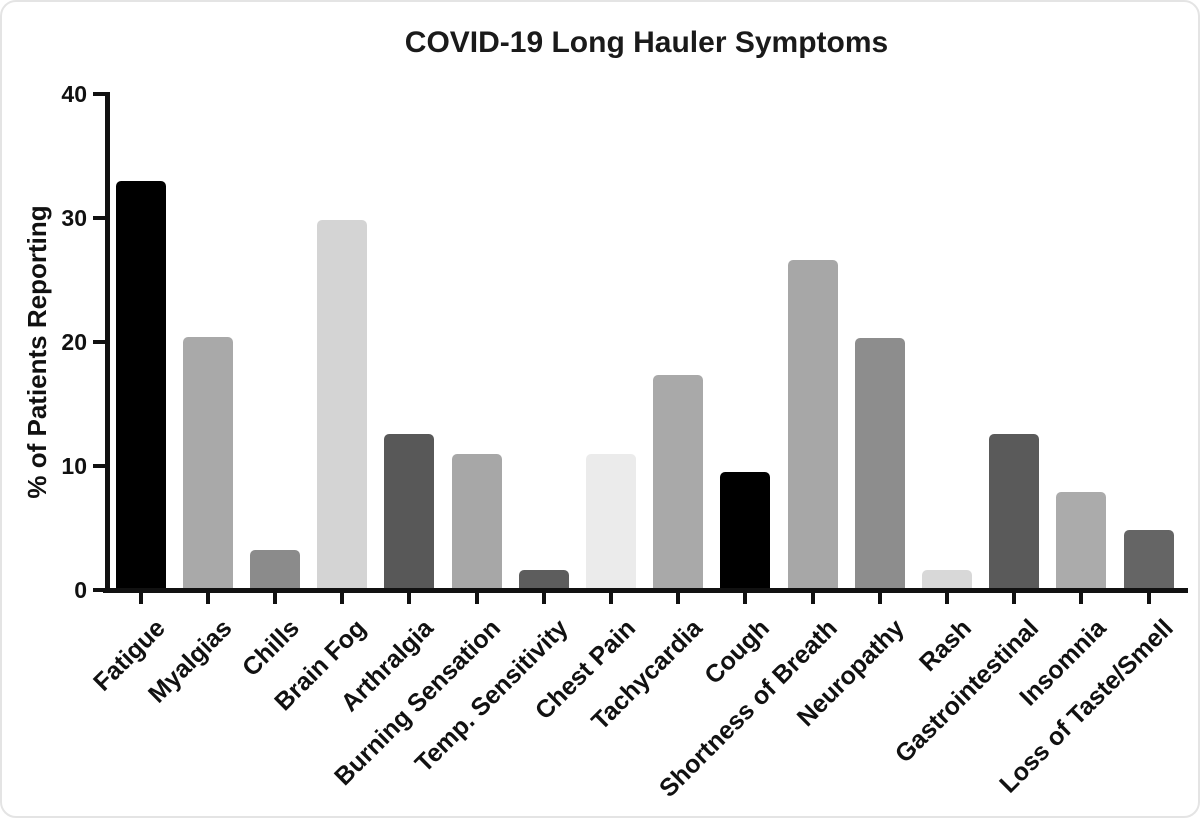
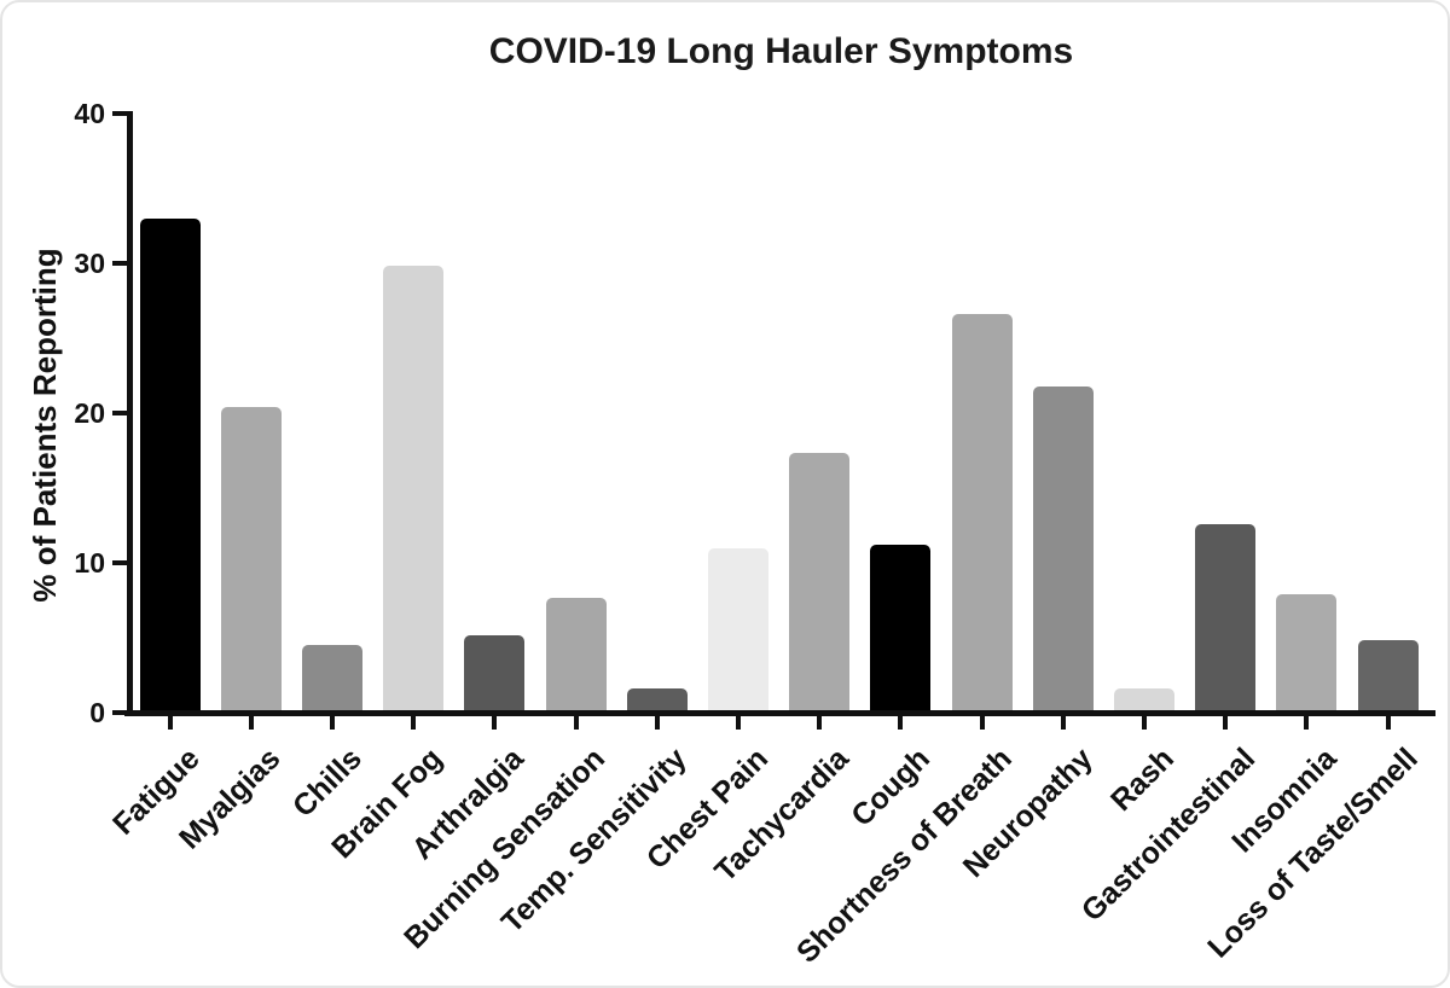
Chills: 3.2 -> 4.5
Arthralgia: 12.6 -> 5.2
Burning Sensation: 11.0 -> 7.7
Cough: 9.5 -> 11.2
Neuropathy: 20.3 -> 21.8
